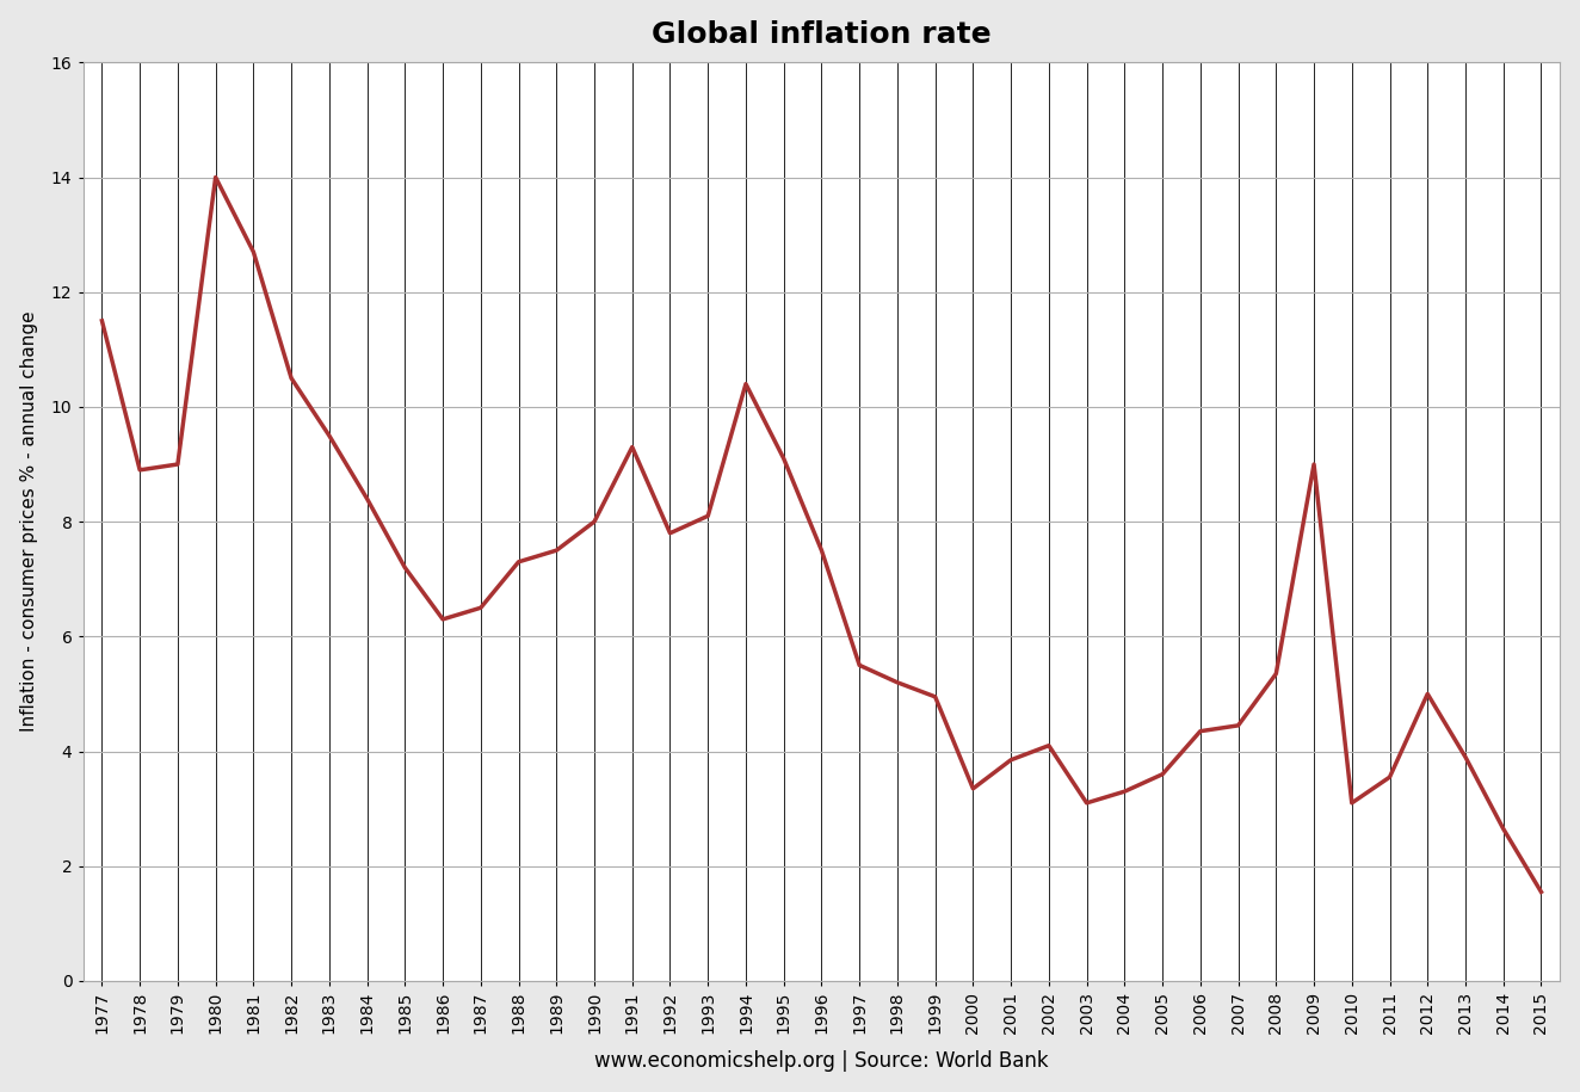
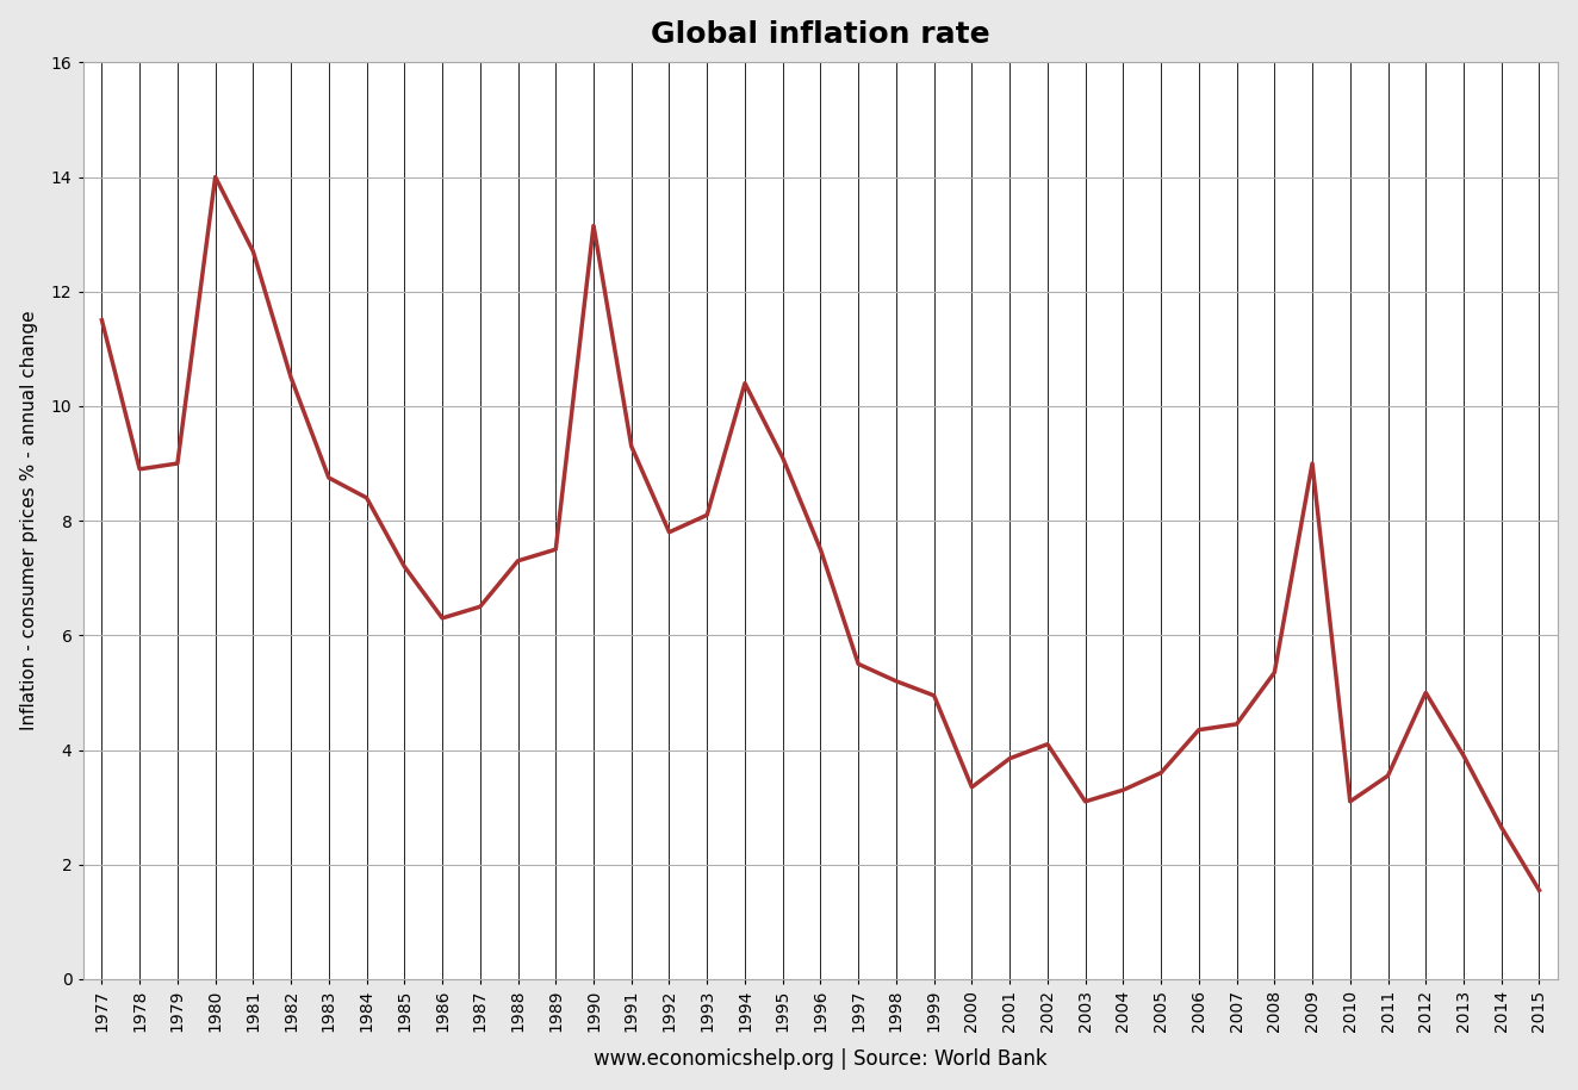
1983: 9.50 -> 8.75
1990: 8.00 -> 13.15
